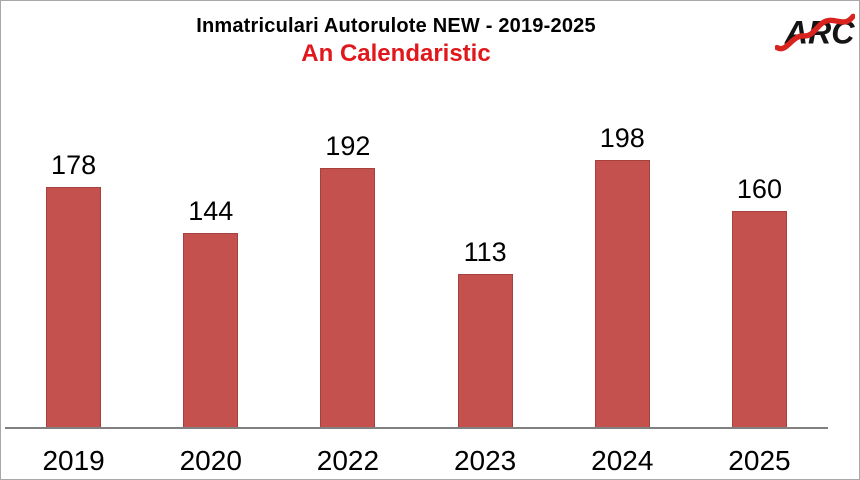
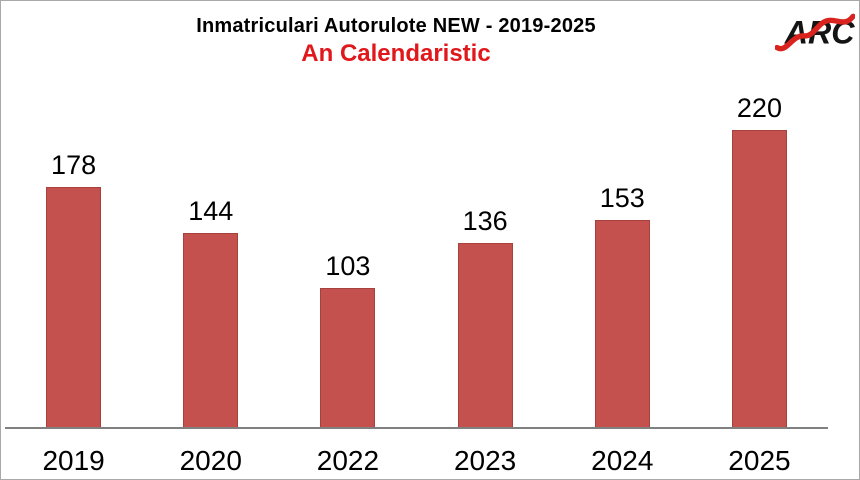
2022: 192 -> 103
2023: 113 -> 136
2024: 198 -> 153
2025: 160 -> 220
